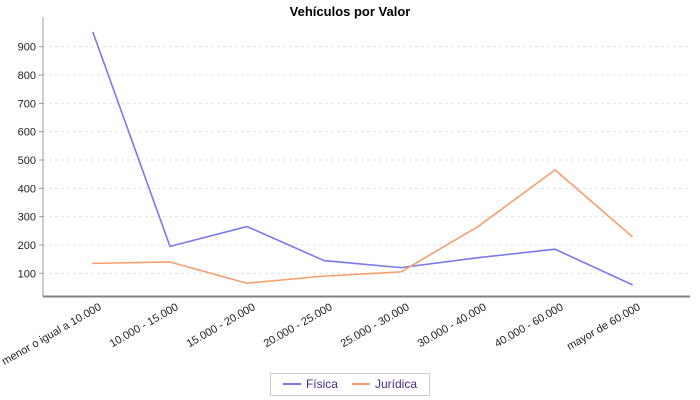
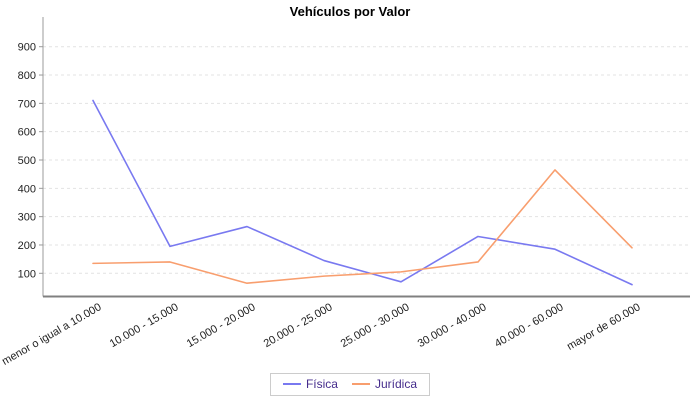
Física/menor o igual a 10.000: 950 -> 710
Física/25.000 - 30.000: 120 -> 70
Física/30.000 - 40.000: 160 -> 230
Jurídica/30.000 - 40.000: 260 -> 140
Jurídica/mayor de 60.000: 230 -> 190
